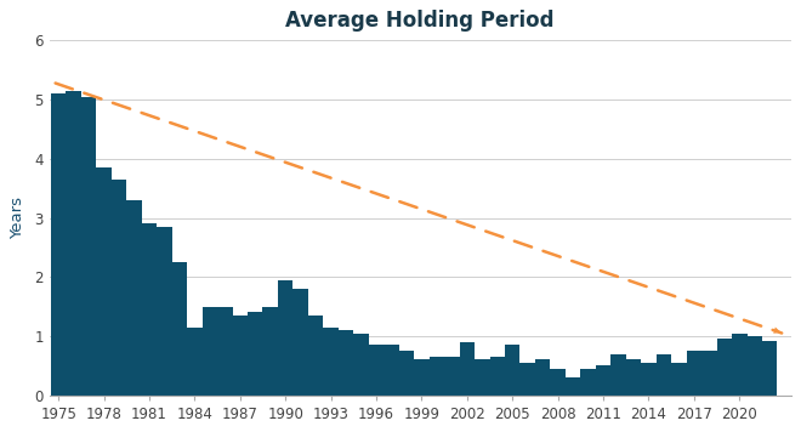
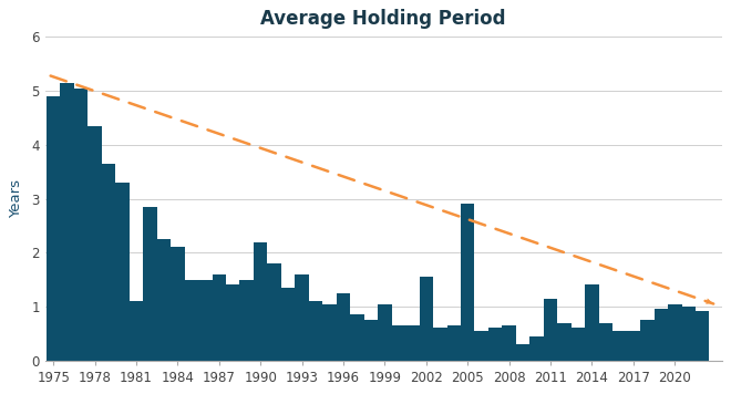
1975: 5.10 -> 4.90
1978: 3.85 -> 4.35
1981: 2.90 -> 1.10
1984: 1.15 -> 2.10
1987: 1.35 -> 1.60
1990: 1.95 -> 2.20
1993: 1.15 -> 1.60
1996: 0.85 -> 1.25
1999: 0.60 -> 1.05
2002: 0.90 -> 1.55
2005: 0.85 -> 2.90
2008: 0.45 -> 0.65
2011: 0.50 -> 1.15
2014: 0.55 -> 1.40
2017: 0.75 -> 0.55
